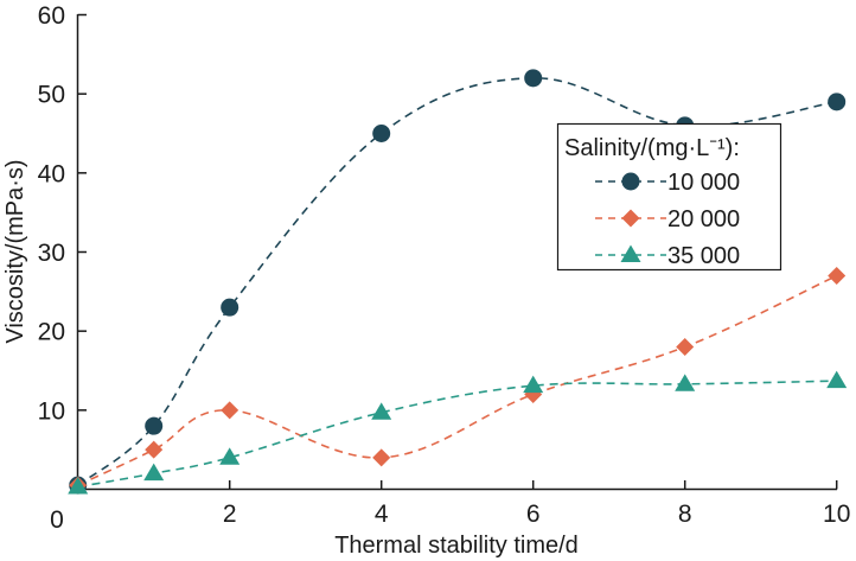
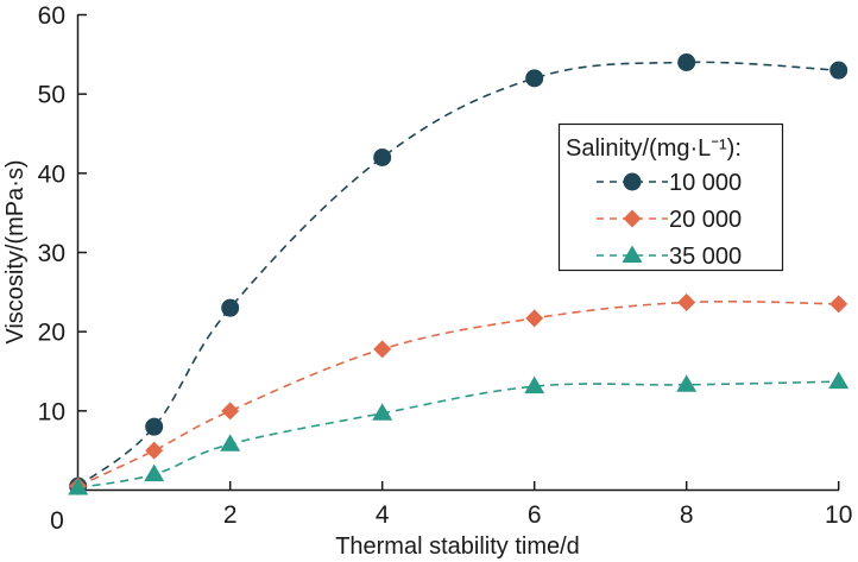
35 000/2: 4 -> 6
10 000/4: 45 -> 42
20 000/4: 4 -> 18
20 000/6: 12 -> 22
10 000/8: 46 -> 54
20 000/8: 18 -> 24
10 000/10: 49 -> 53
20 000/10: 27 -> 24
